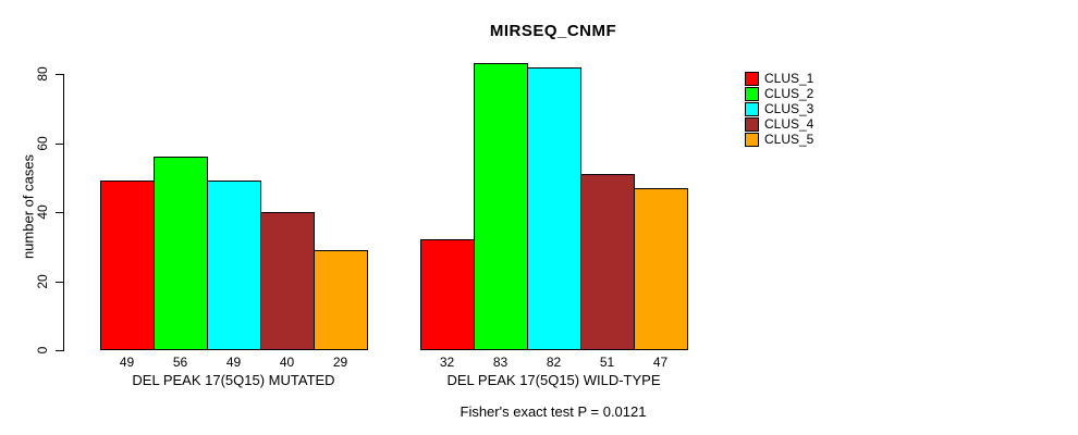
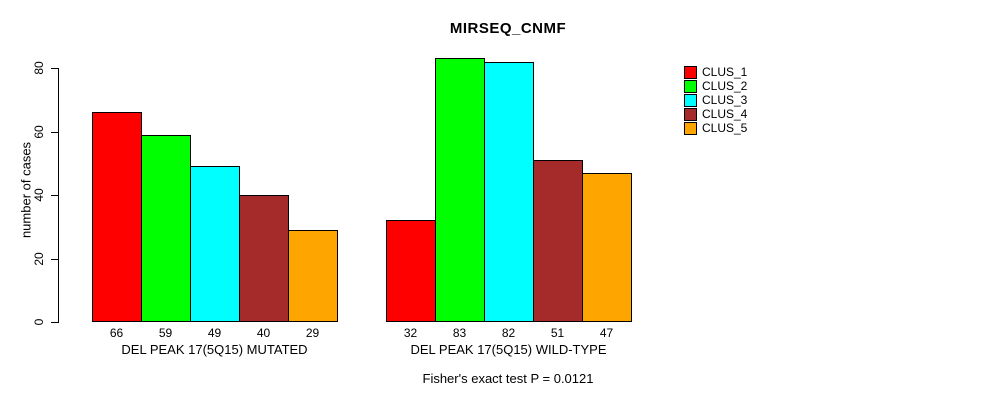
CLUS_1/DEL PEAK 17(5Q15) MUTATED: 49 -> 66
CLUS_2/DEL PEAK 17(5Q15) MUTATED: 56 -> 59
